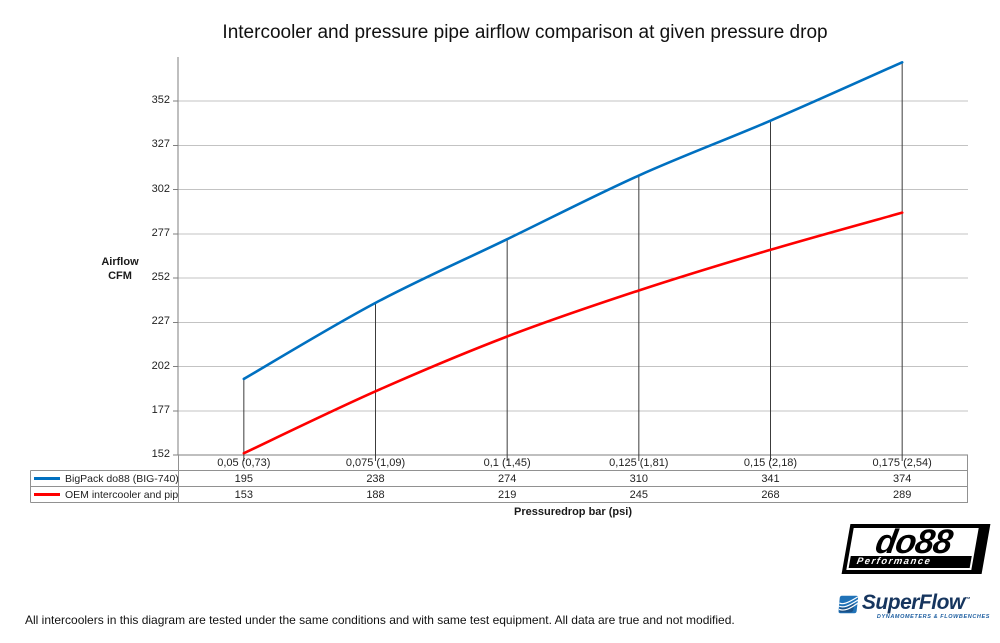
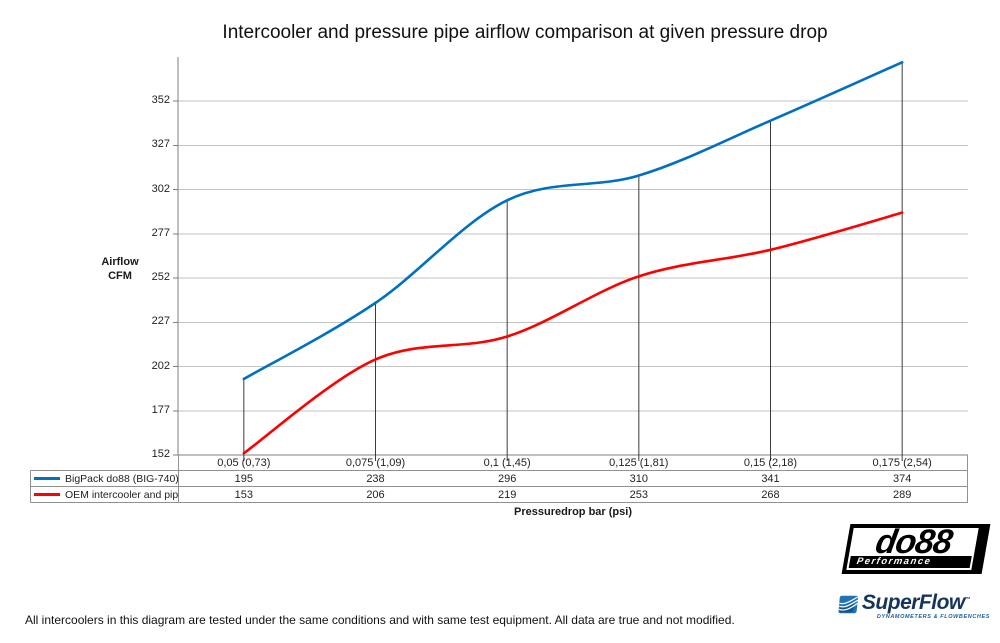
OEM intercooler and pipes/0,075 (1,09): 188 -> 206
BigPack do88 (BIG-740)/0,1 (1,45): 274 -> 296
OEM intercooler and pipes/0,125 (1,81): 245 -> 253
